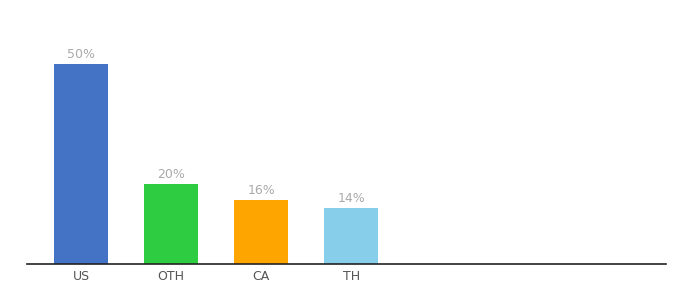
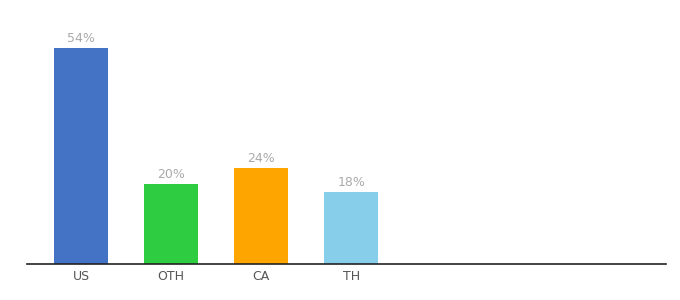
US: 50% -> 54%
CA: 16% -> 24%
TH: 14% -> 18%
